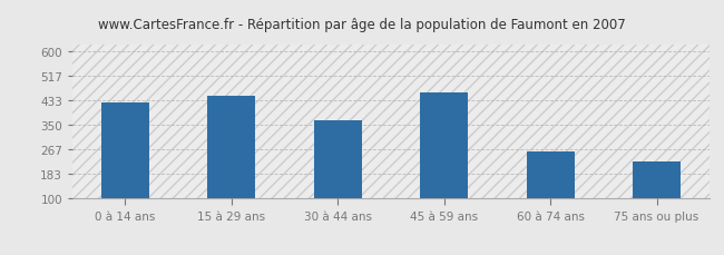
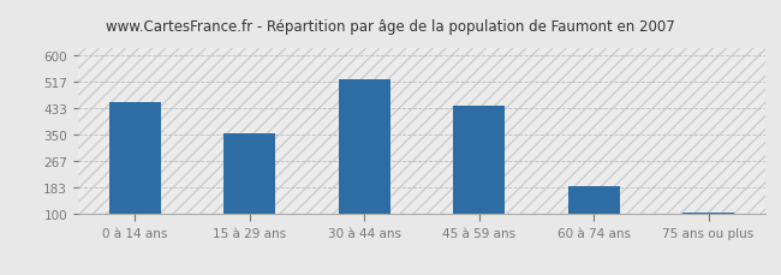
0 à 14 ans: 425 -> 453
15 à 29 ans: 450 -> 355
30 à 44 ans: 365 -> 525
45 à 59 ans: 460 -> 440
60 à 74 ans: 260 -> 190
75 ans ou plus: 225 -> 107
